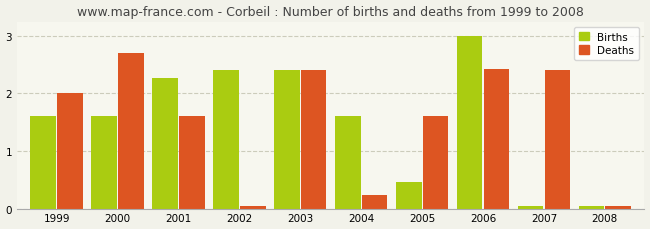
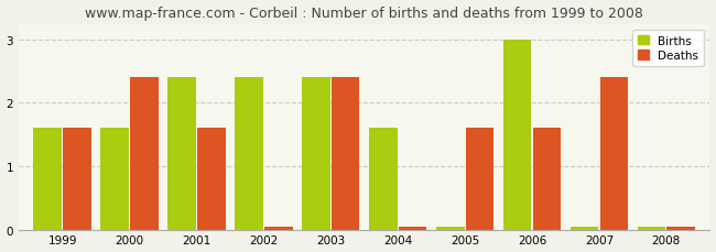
Deaths/1999: 2.00 -> 1.60
Deaths/2000: 2.70 -> 2.40
Births/2001: 2.26 -> 2.40
Deaths/2004: 0.24 -> 0.05
Births/2005: 0.46 -> 0.05
Deaths/2006: 2.42 -> 1.60
